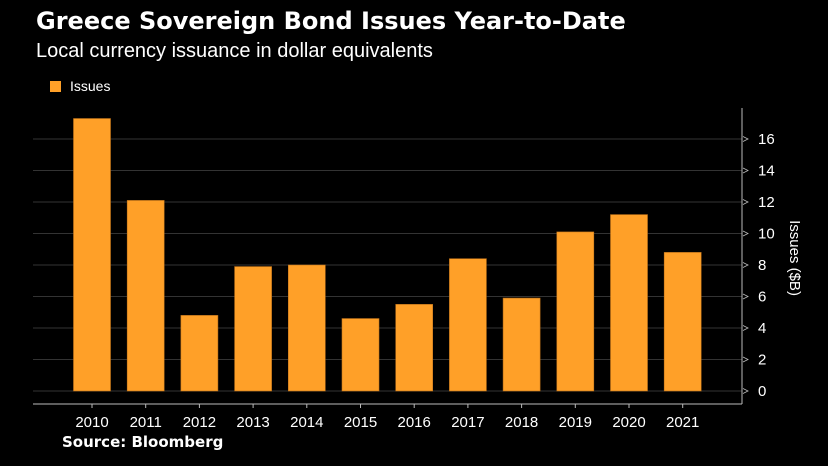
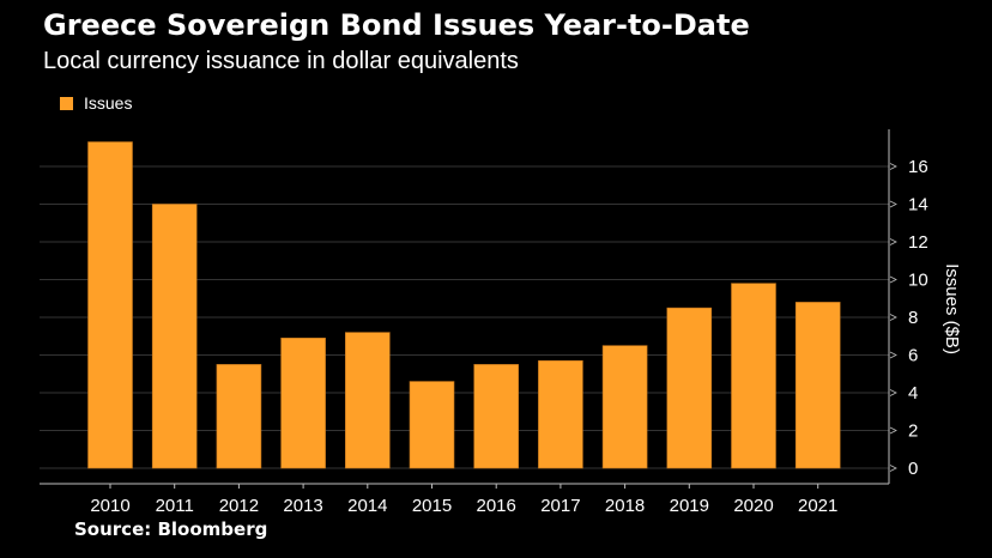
2011: 12.1 -> 14.0
2012: 4.8 -> 5.5
2013: 7.9 -> 6.9
2014: 8.0 -> 7.2
2017: 8.4 -> 5.7
2018: 5.9 -> 6.5
2019: 10.1 -> 8.5
2020: 11.2 -> 9.8
